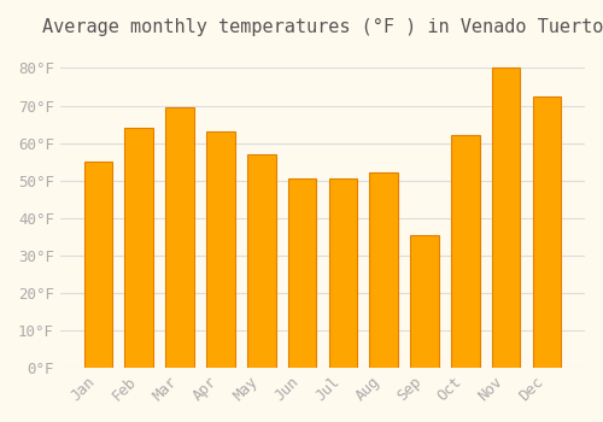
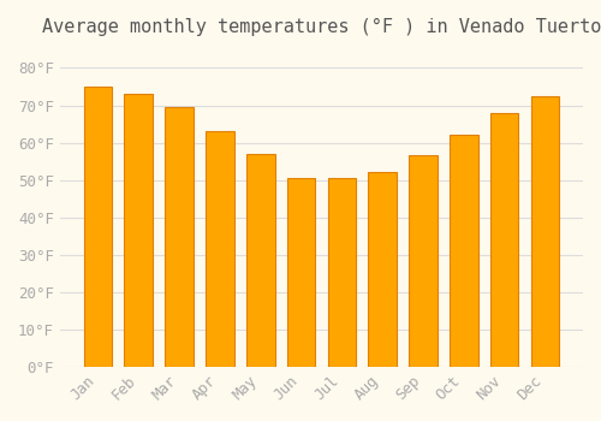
Jan: 55.0°F -> 75.0°F
Feb: 64.0°F -> 73.0°F
Sep: 35.5°F -> 56.5°F
Nov: 80.0°F -> 68.0°F
